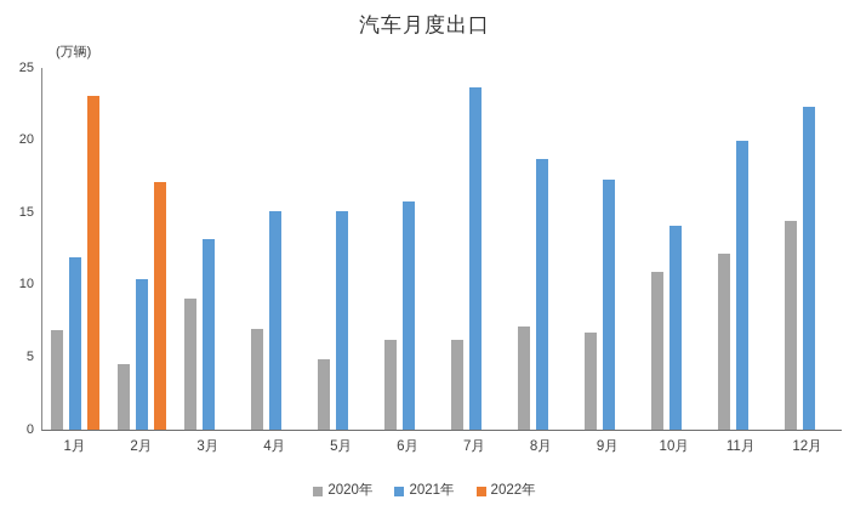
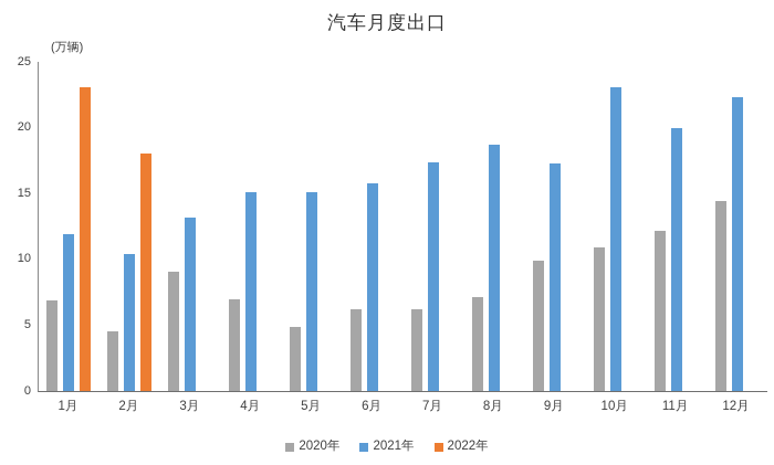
2022年/2月: 17.1 -> 18.0
2021年/7月: 23.7 -> 17.4
2020年/9月: 6.7 -> 9.9
2021年/10月: 14.1 -> 23.1
